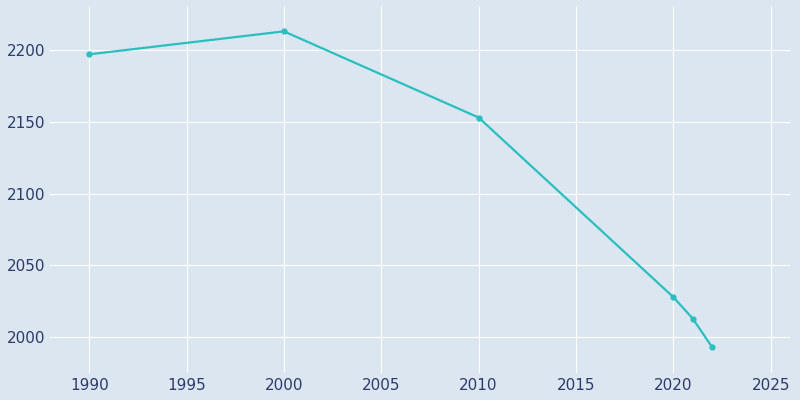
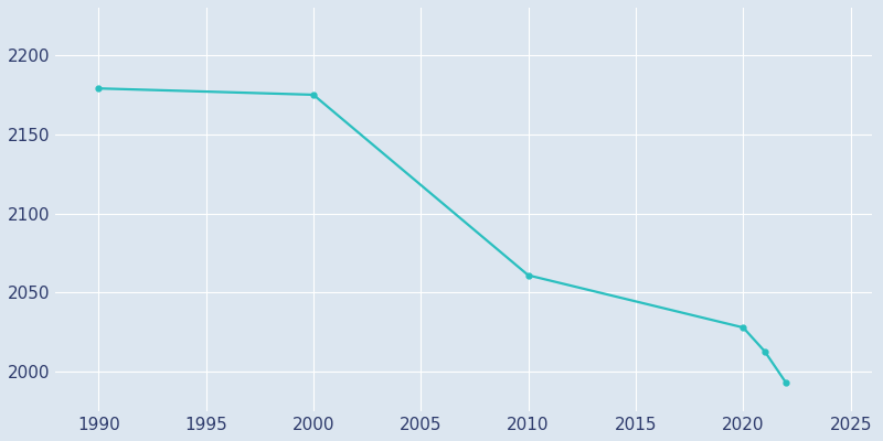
1990: 2197 -> 2179
2000: 2213 -> 2175
2010: 2153 -> 2061
